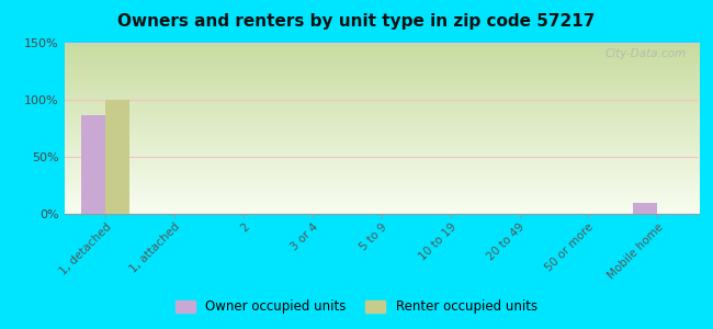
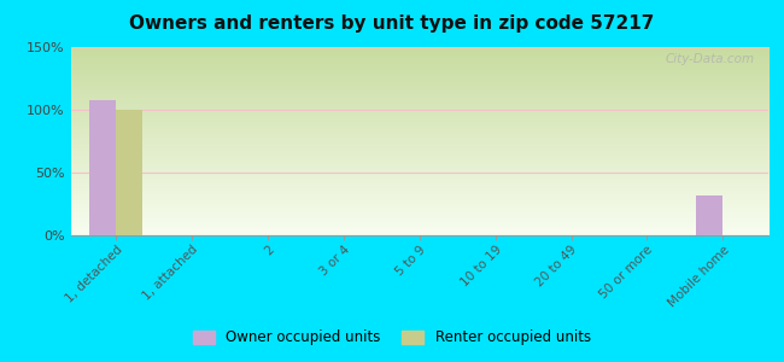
Owner occupied units/1, detached: 87% -> 108%
Owner occupied units/Mobile home: 10% -> 32%
